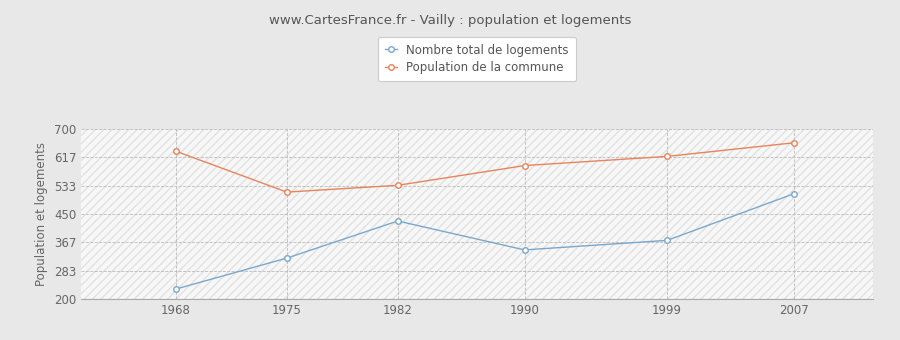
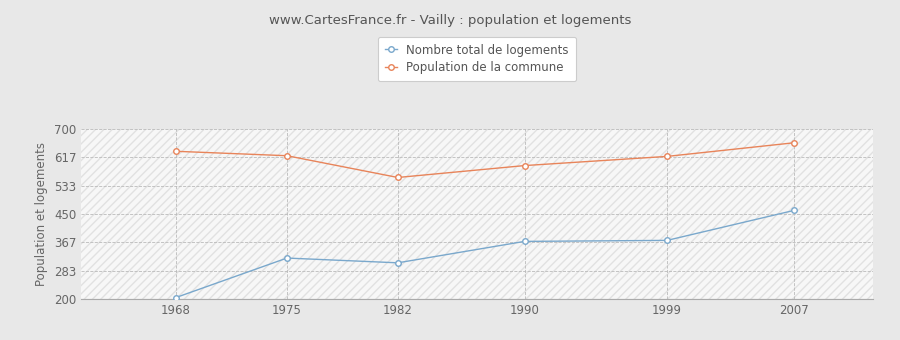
Nombre total de logements/1968: 230 -> 205
Population de la commune/1975: 515 -> 622
Nombre total de logements/1982: 430 -> 307
Population de la commune/1982: 535 -> 558
Nombre total de logements/1990: 345 -> 370
Nombre total de logements/2007: 510 -> 461
